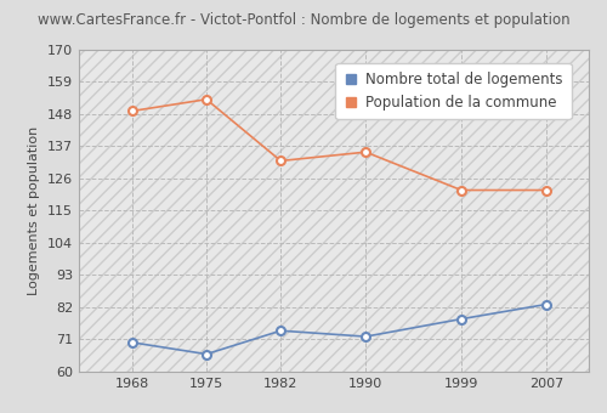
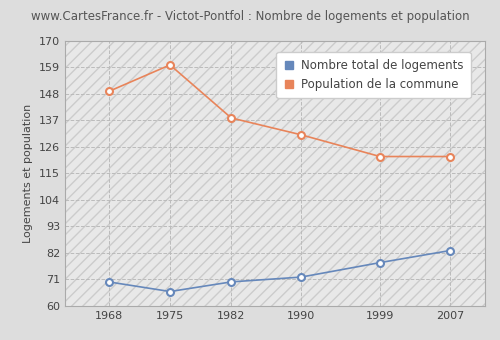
Population de la commune/1975: 153 -> 160
Nombre total de logements/1982: 74 -> 70
Population de la commune/1982: 132 -> 138
Population de la commune/1990: 135 -> 131
